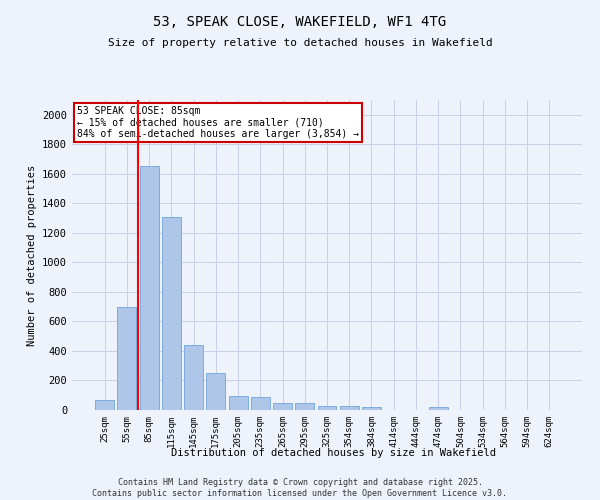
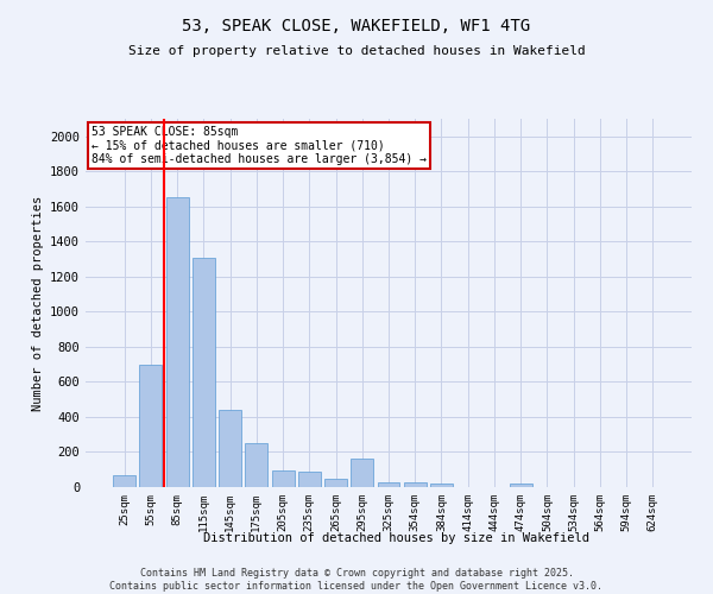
295sqm: 50 -> 160
